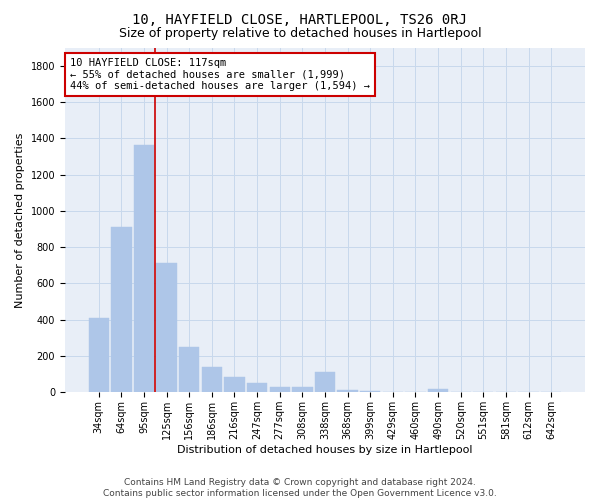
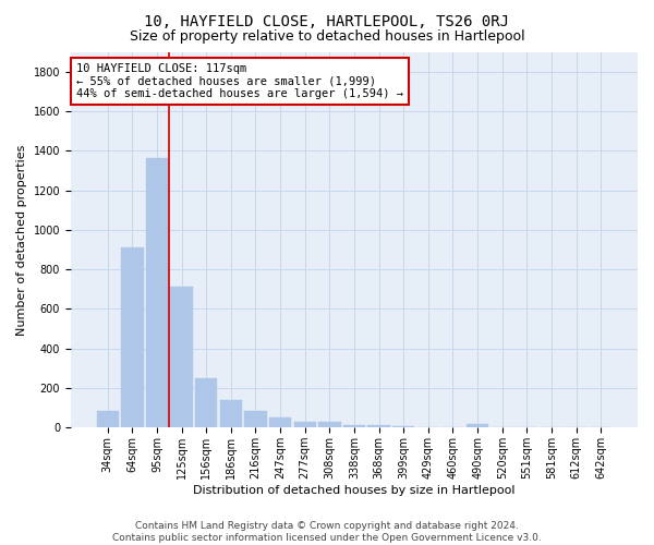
34sqm: 410 -> 80
338sqm: 110 -> 20
